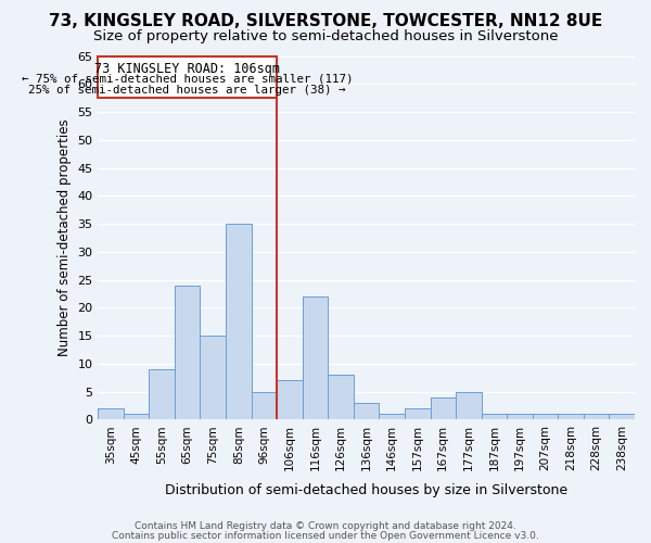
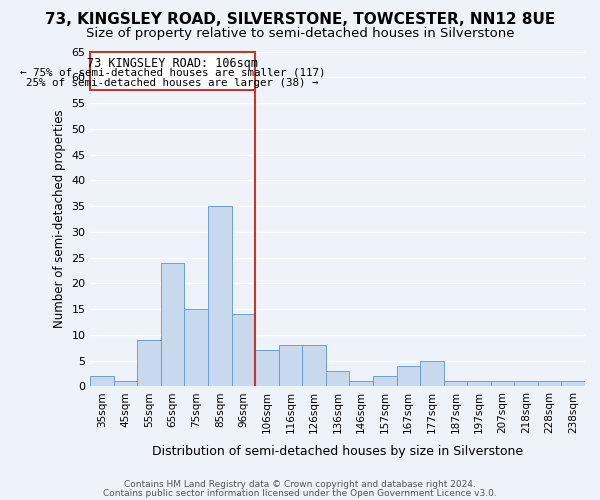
96sqm: 5 -> 14
116sqm: 22 -> 8
